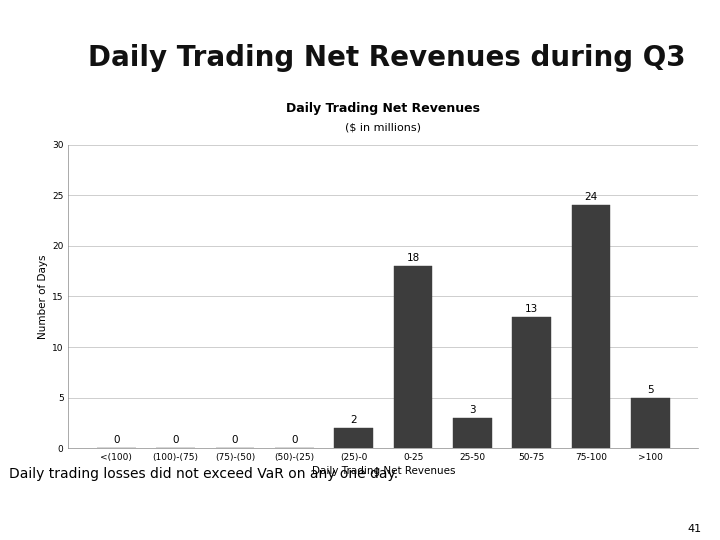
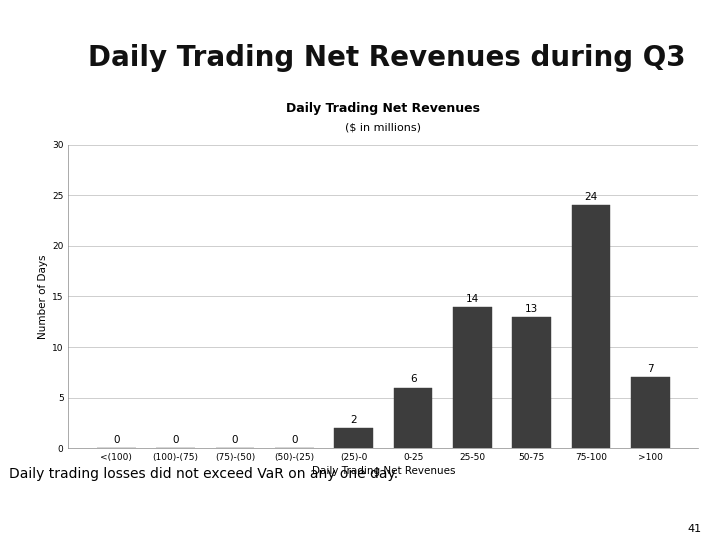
0-25: 18 -> 6
25-50: 3 -> 14
>100: 5 -> 7
